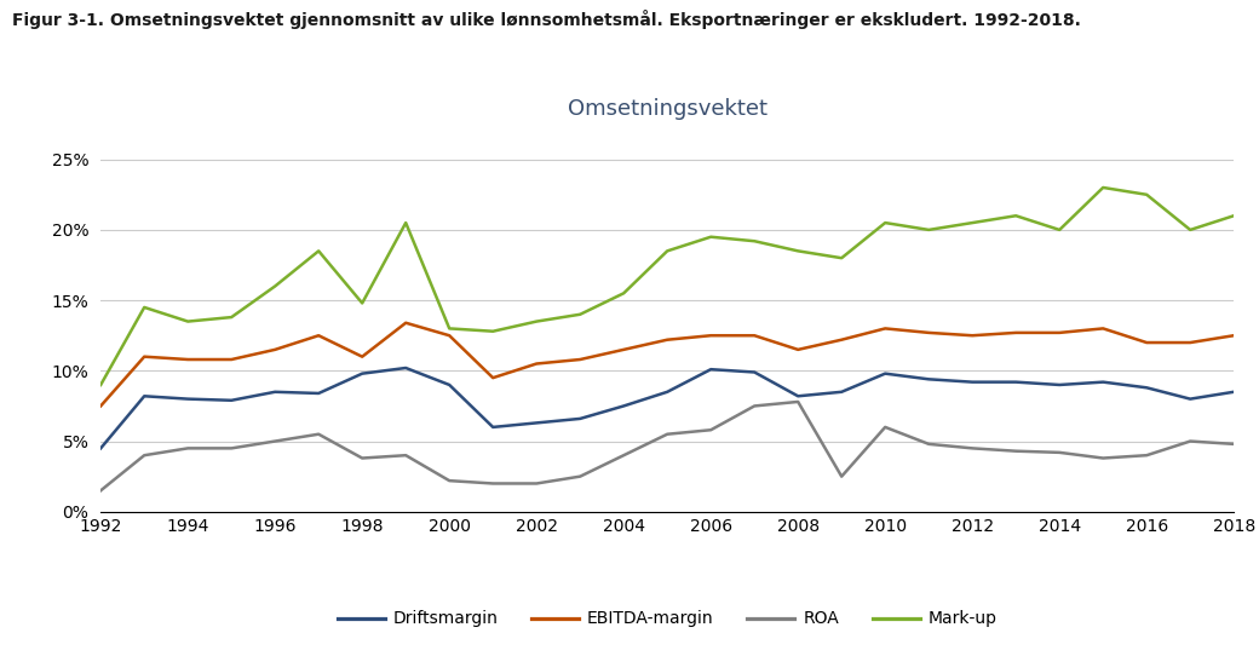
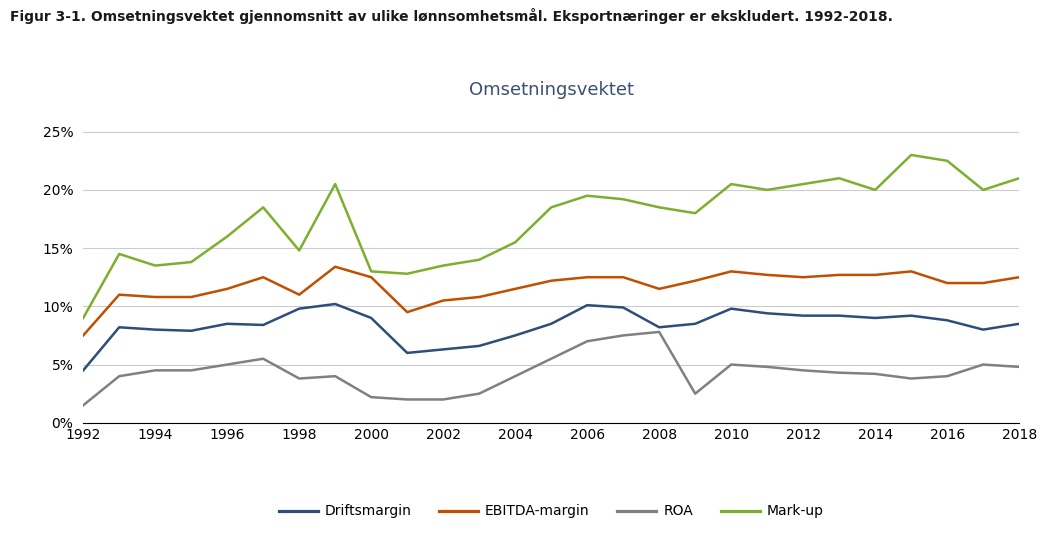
ROA/2006: 5.8% -> 7.0%
ROA/2010: 6.0% -> 5.0%
